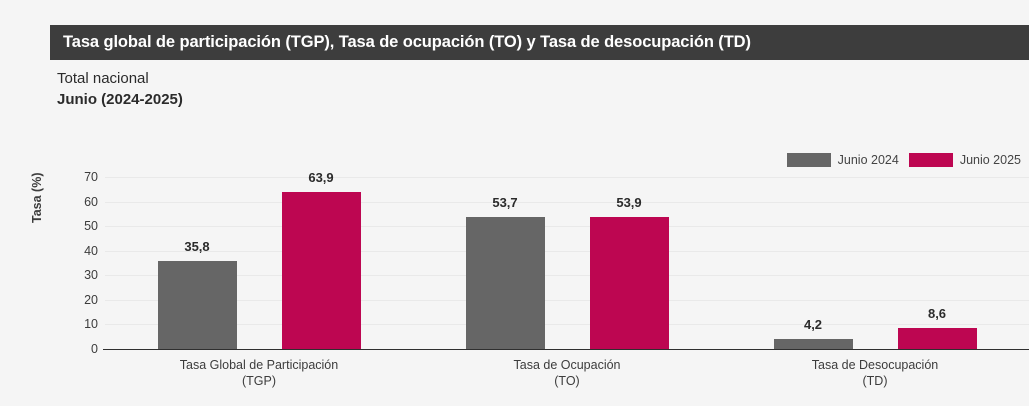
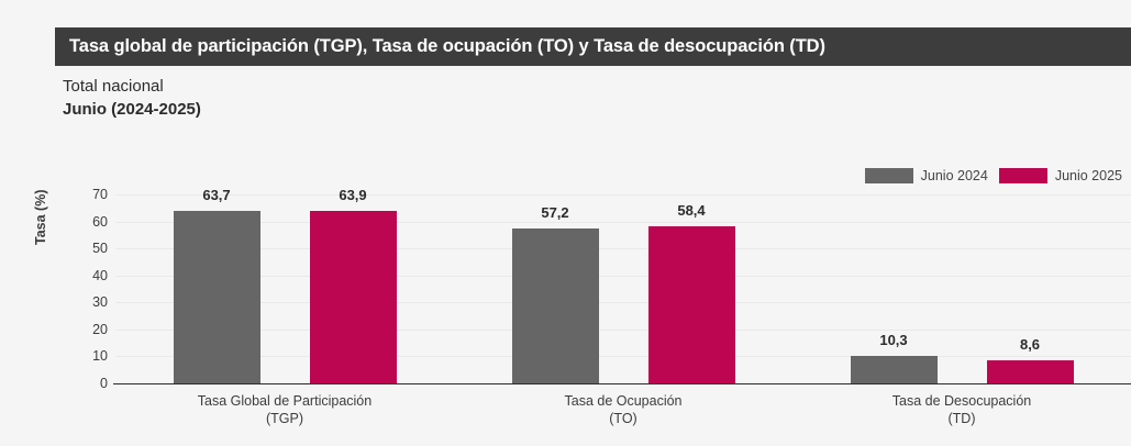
Junio 2024/Tasa Global de Participación (TGP): 35,8 -> 63,7
Junio 2024/Tasa de Ocupación (TO): 53,7 -> 57,2
Junio 2025/Tasa de Ocupación (TO): 53,9 -> 58,4
Junio 2024/Tasa de Desocupación (TD): 4,2 -> 10,3
